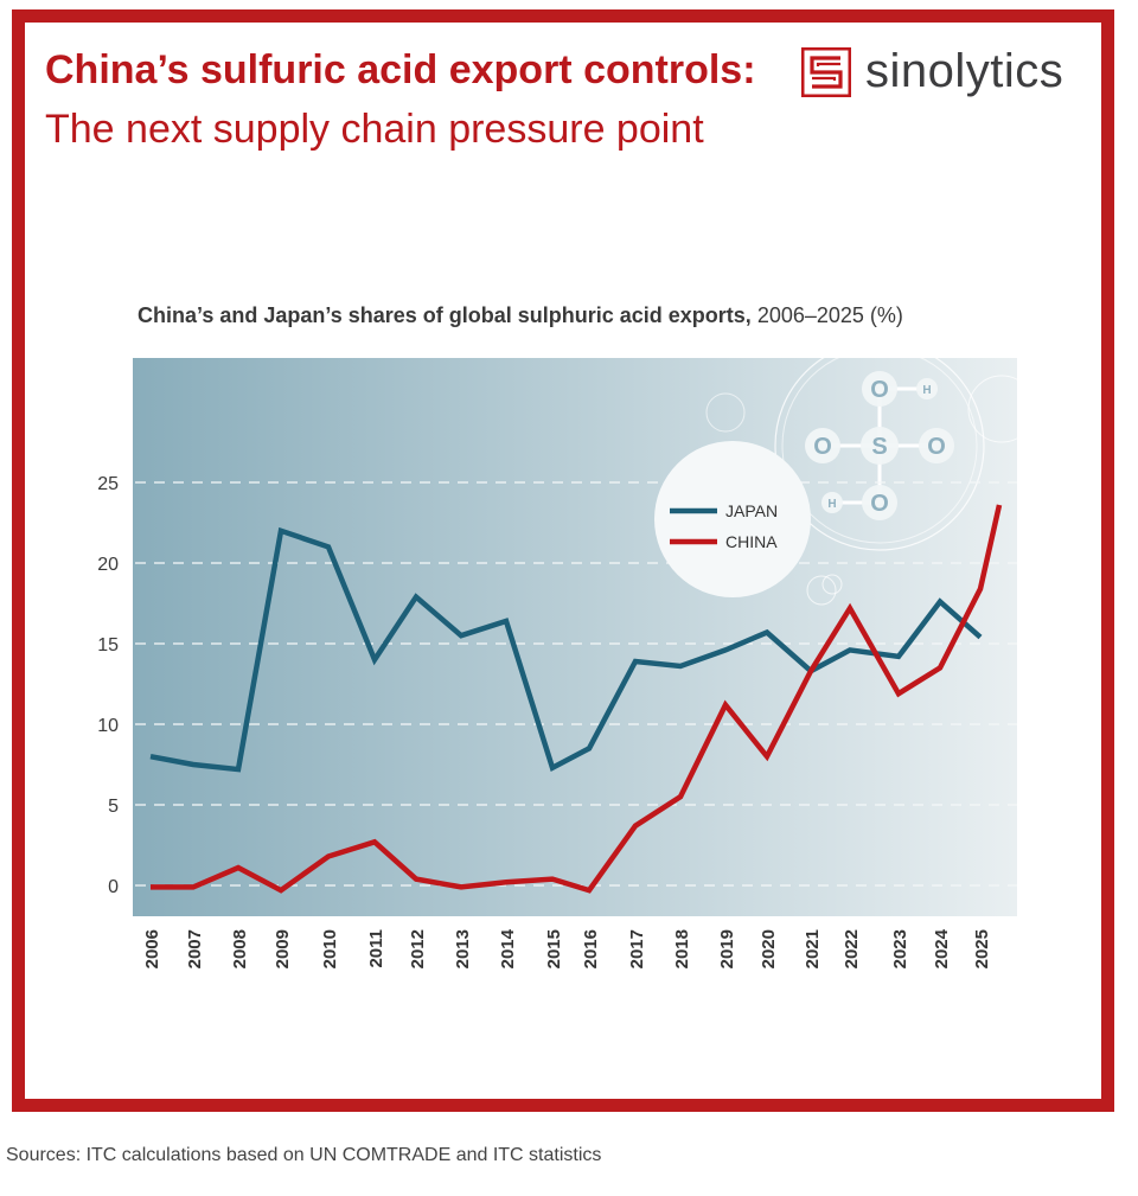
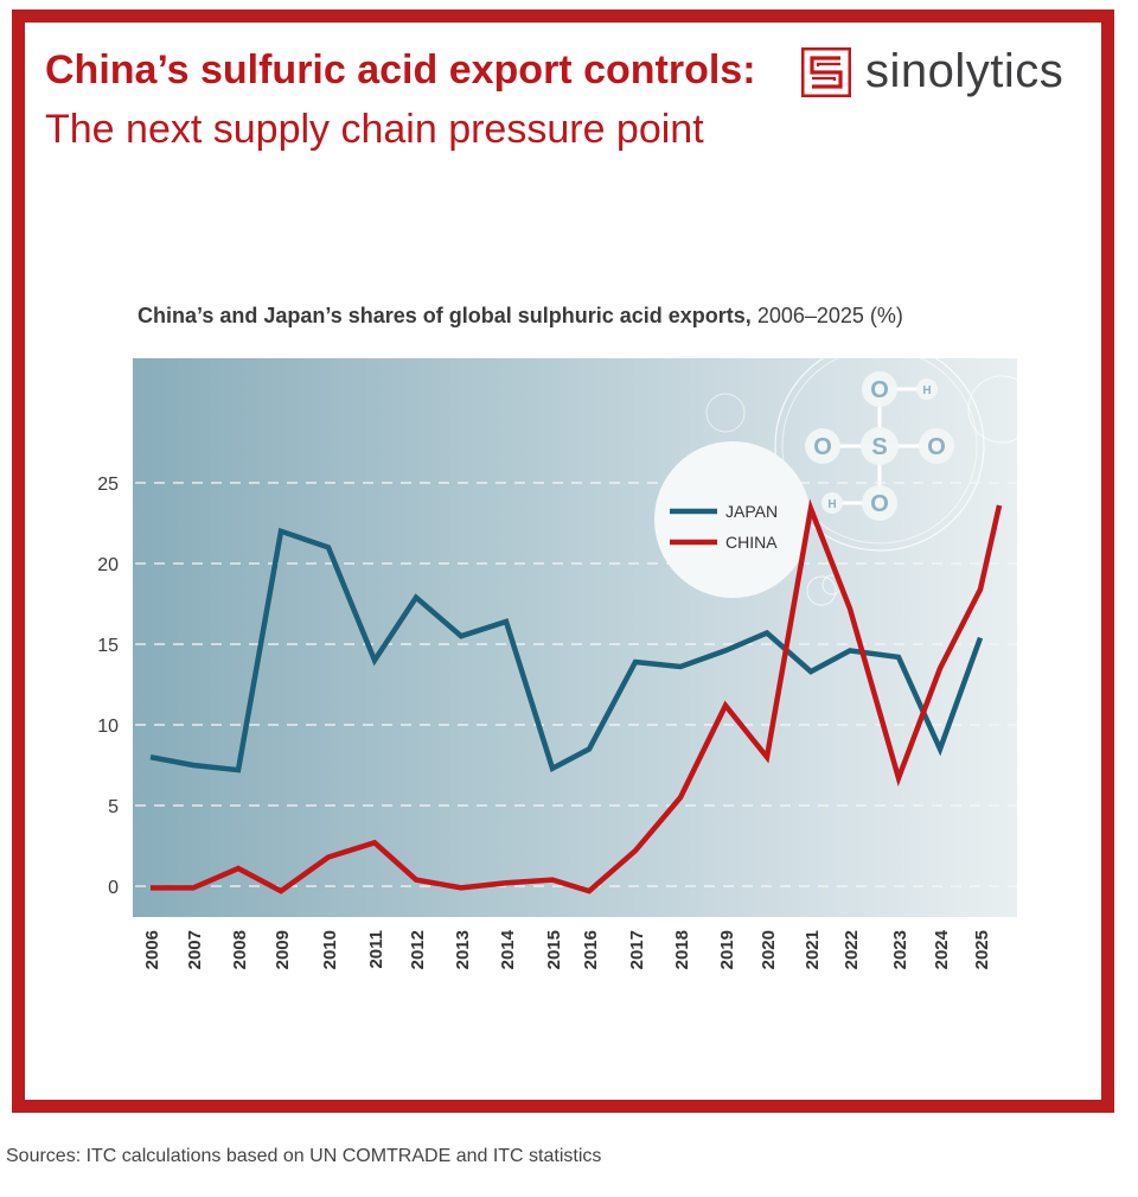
CHINA/2017: 3.7 -> 2.2
CHINA/2021: 13.3 -> 23.4
CHINA/2023: 11.9 -> 6.7
JAPAN/2024: 17.6 -> 8.5
